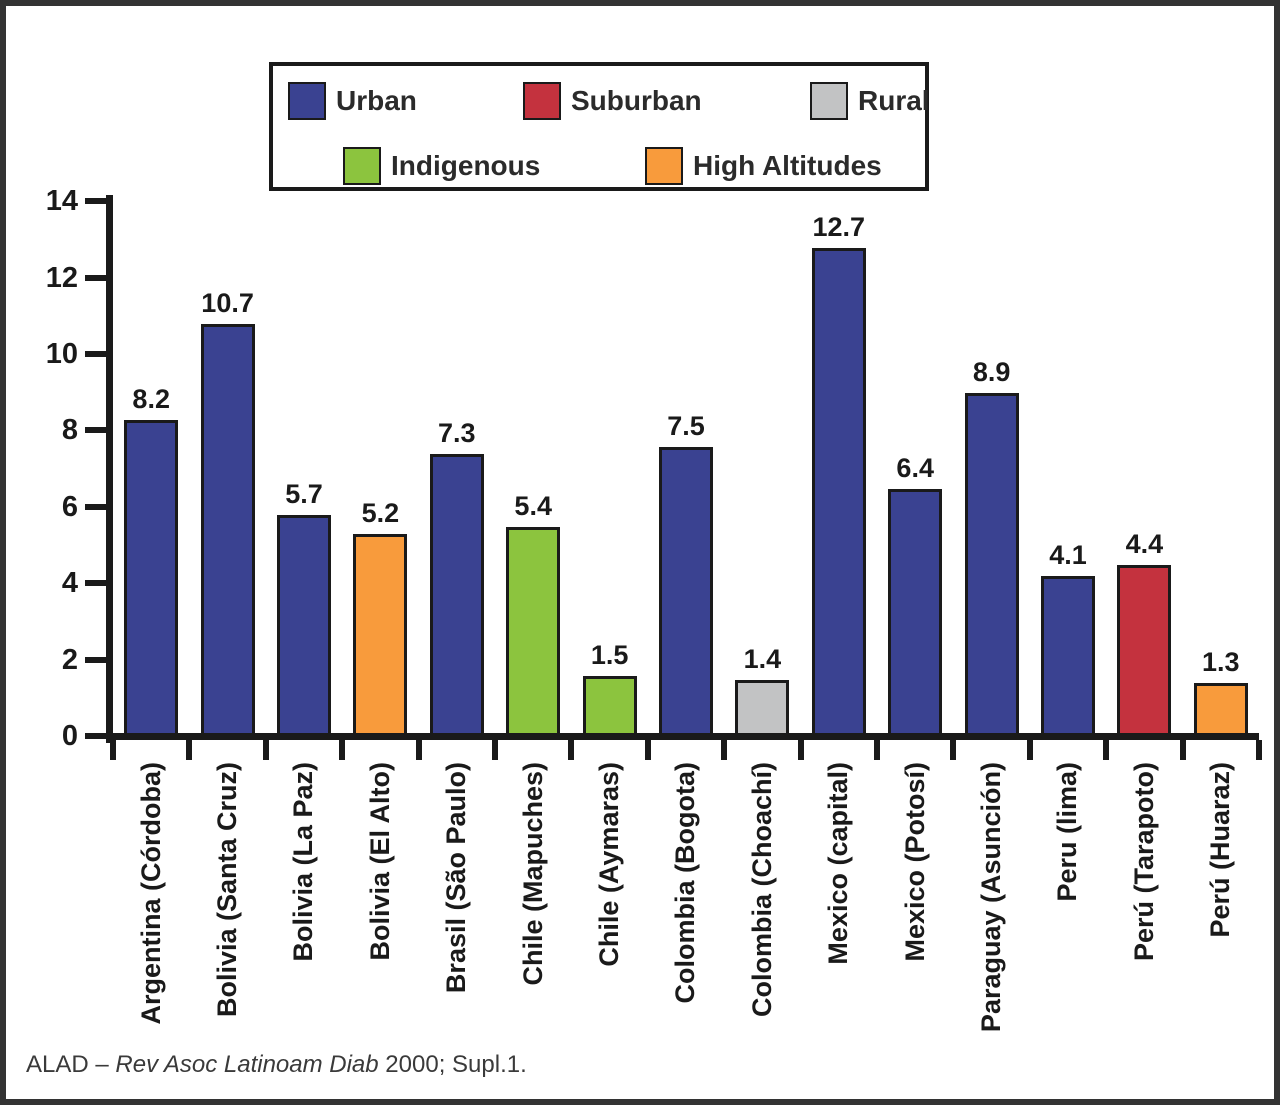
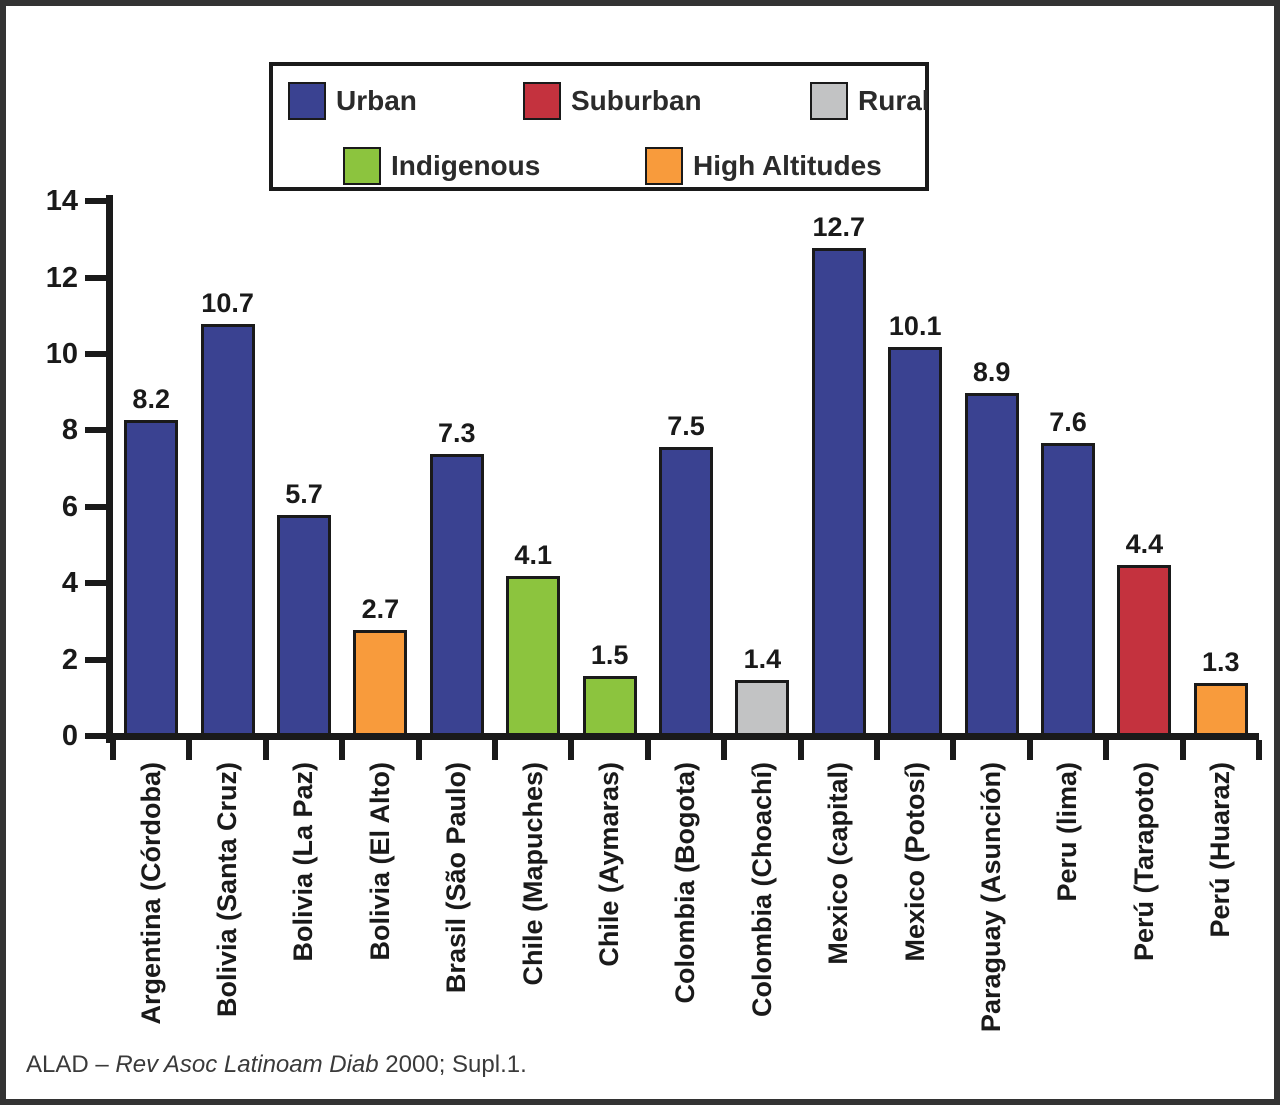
Bolivia (El Alto): 5.2 -> 2.7
Chile (Mapuches): 5.4 -> 4.1
Mexico (Potosí): 6.4 -> 10.1
Peru (lima): 4.1 -> 7.6
